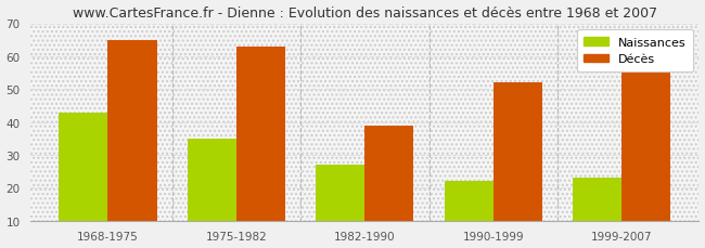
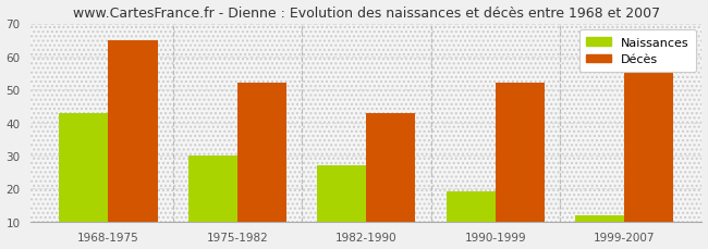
Naissances/1975-1982: 35 -> 30
Décès/1975-1982: 63 -> 52
Décès/1982-1990: 39 -> 43
Naissances/1990-1999: 22 -> 19
Naissances/1999-2007: 23 -> 12
